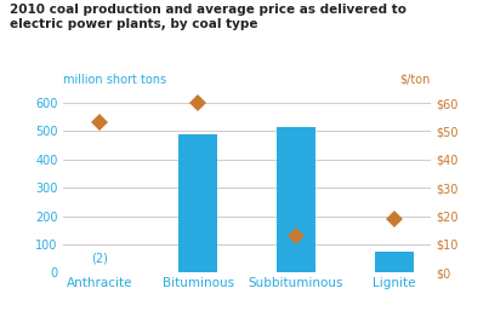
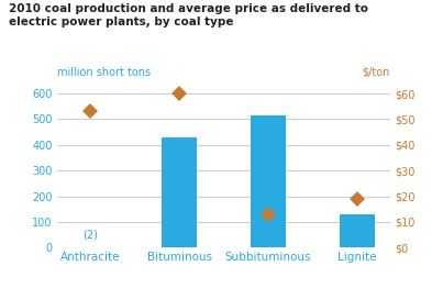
Bituminous: 490 -> 430
Lignite: 75 -> 130
